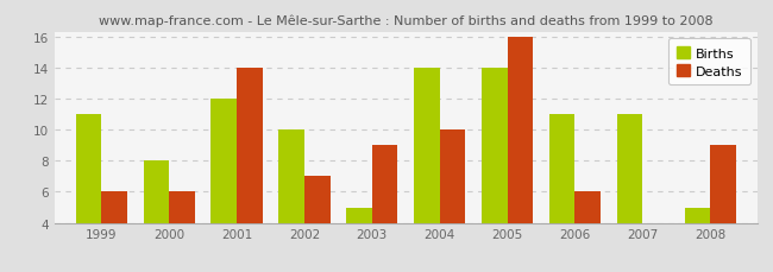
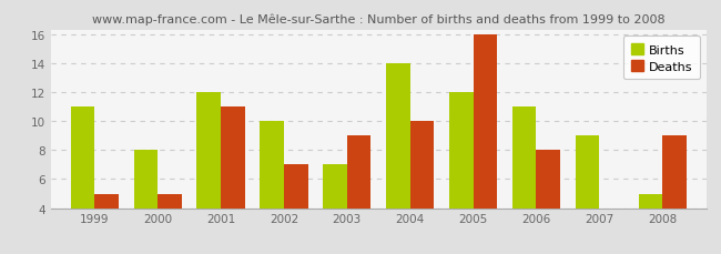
Deaths/1999: 6 -> 5
Deaths/2000: 6 -> 5
Deaths/2001: 14 -> 11
Births/2003: 5 -> 7
Births/2005: 14 -> 12
Deaths/2006: 6 -> 8
Births/2007: 11 -> 9
